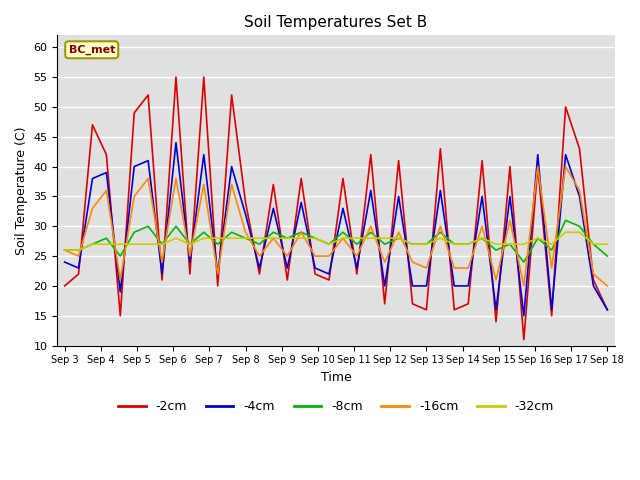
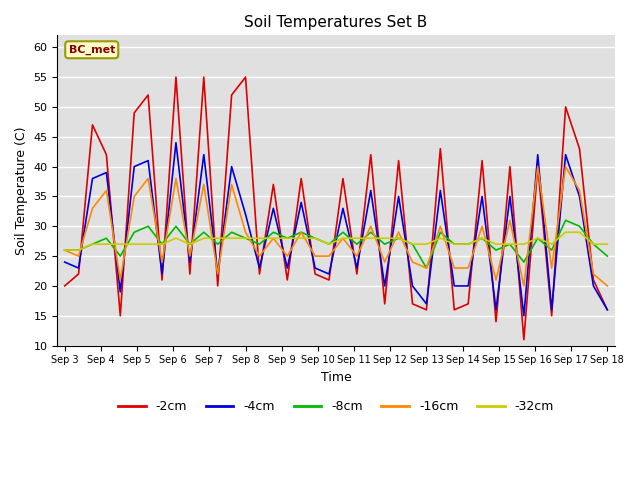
-2cm/Sep 8: 34 -> 55
-4cm/Sep 13: 20 -> 17
-8cm/Sep 13: 27 -> 23
